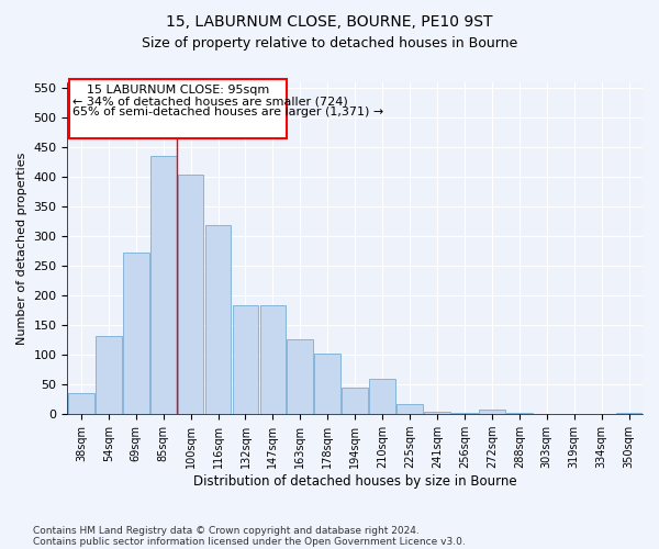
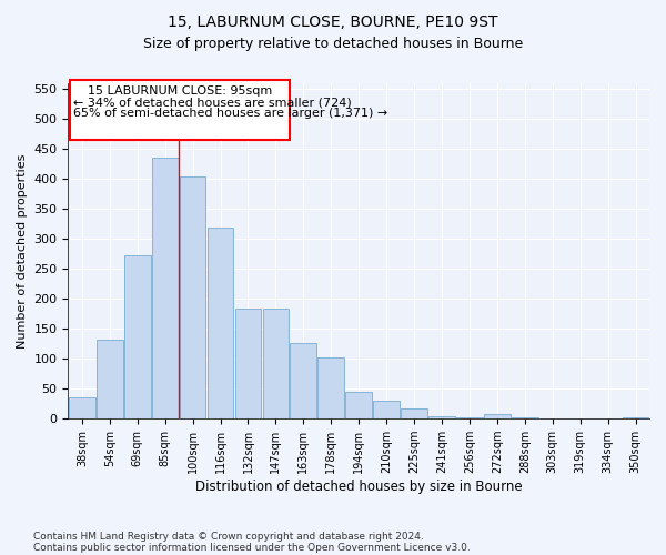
210sqm: 60 -> 30
